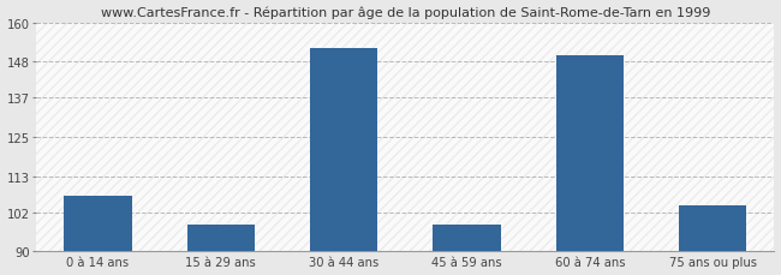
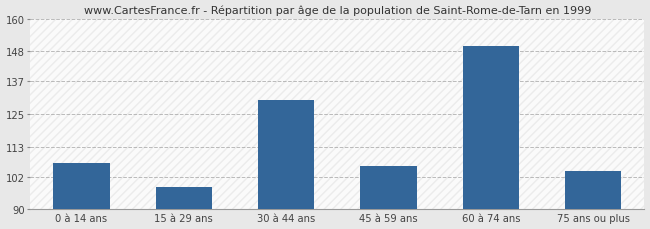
30 à 44 ans: 152 -> 130
45 à 59 ans: 98 -> 106
